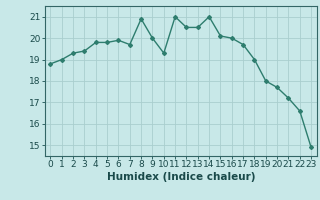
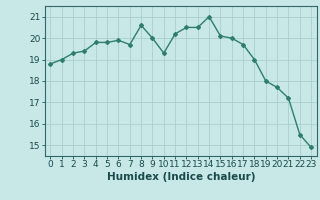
8: 20.9 -> 20.6
11: 21.0 -> 20.2
22: 16.6 -> 15.5
